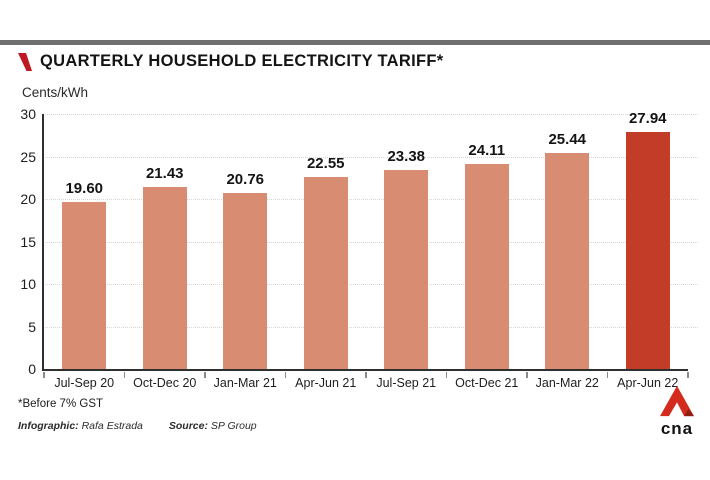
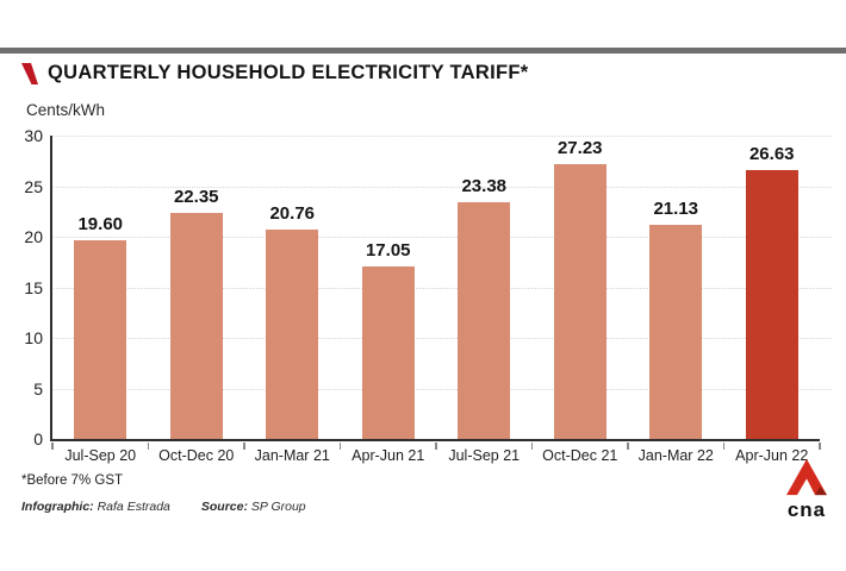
Oct-Dec 20: 21.43 -> 22.35
Apr-Jun 21: 22.55 -> 17.05
Oct-Dec 21: 24.11 -> 27.23
Jan-Mar 22: 25.44 -> 21.13
Apr-Jun 22: 27.94 -> 26.63
